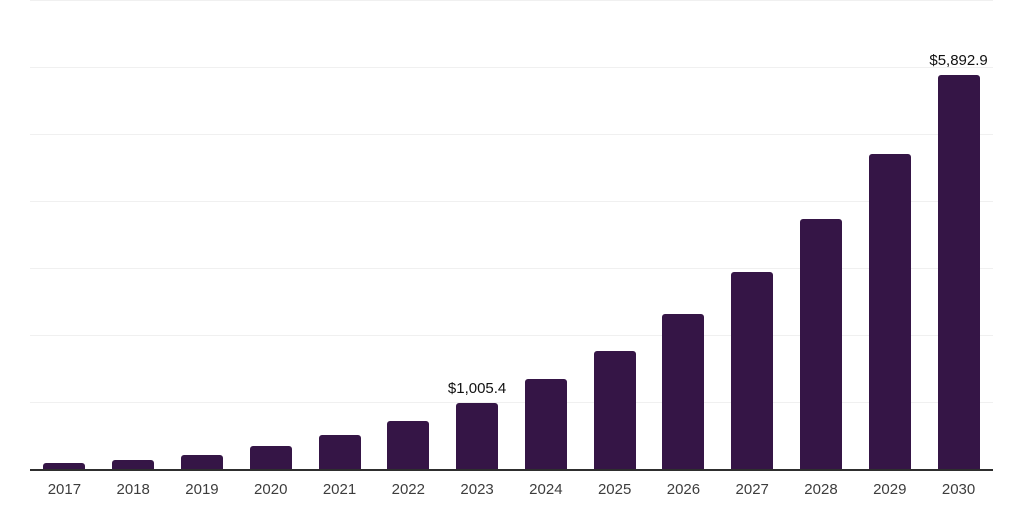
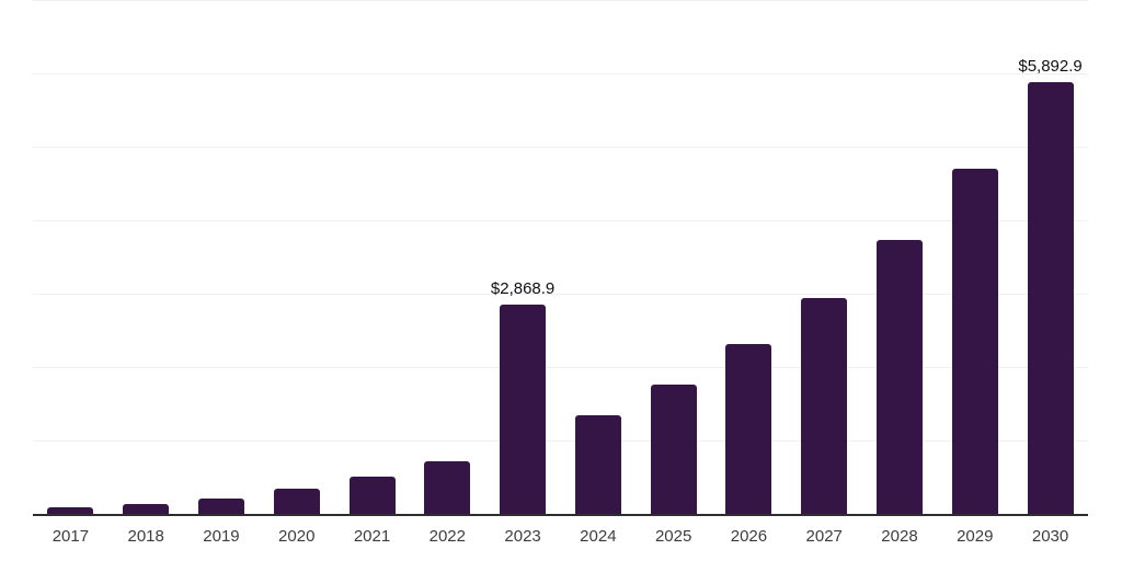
2023: $1,005.4 -> $2,868.9
